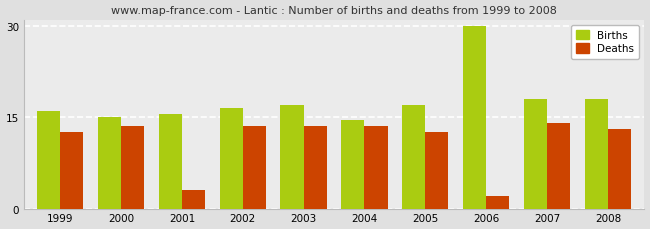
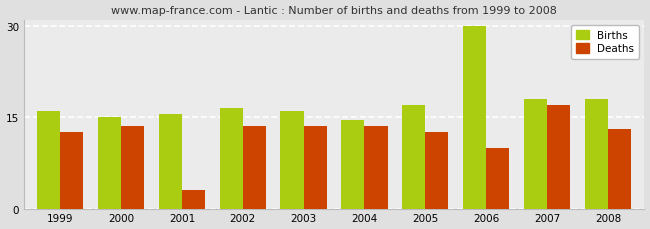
Births/2003: 17.0 -> 16.0
Deaths/2006: 2.0 -> 10.0
Deaths/2007: 14.0 -> 17.0
